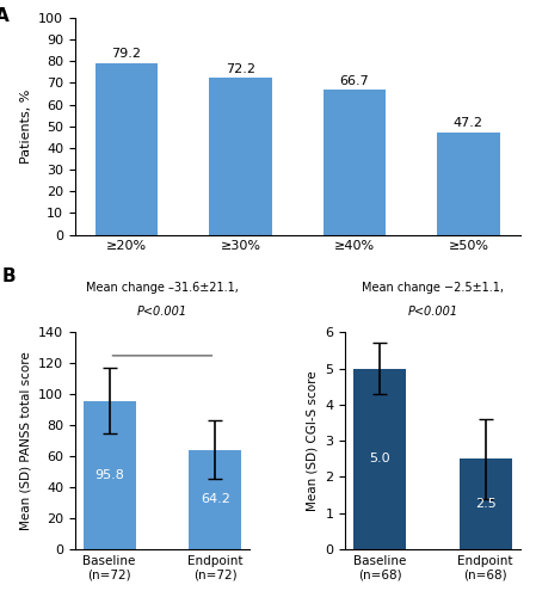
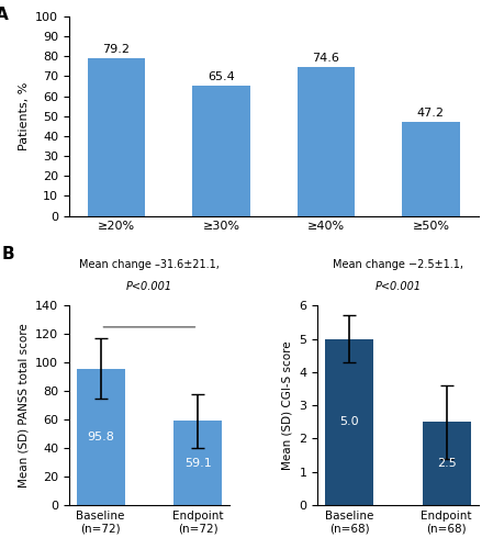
≥30%: 72.2 -> 65.4
≥40%: 66.7 -> 74.6
Endpoint (n=72): 64.2 -> 59.1
